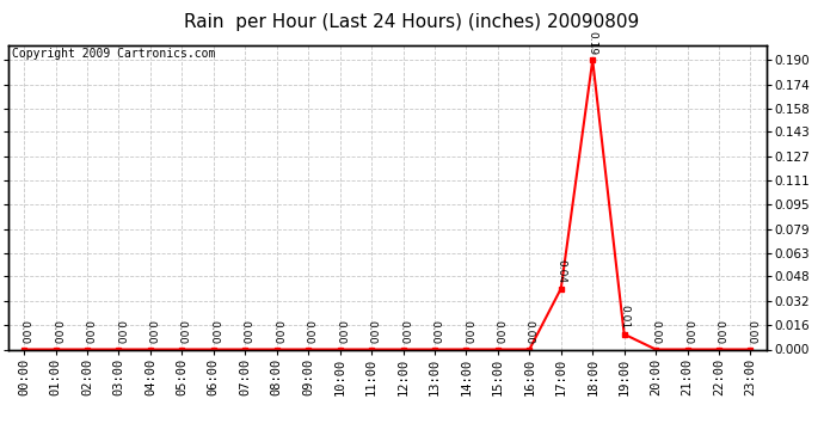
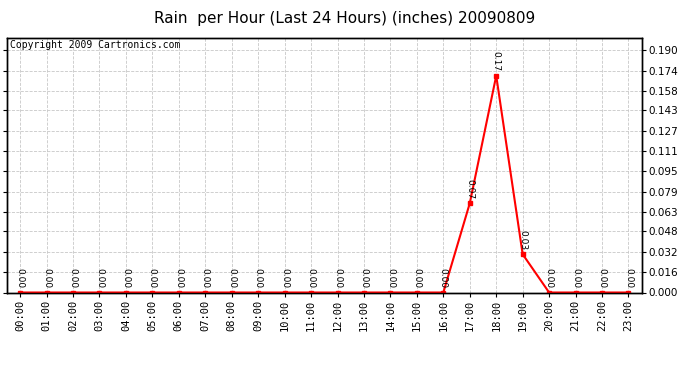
17:00: 0.04 -> 0.07
18:00: 0.19 -> 0.17
19:00: 0.01 -> 0.03
